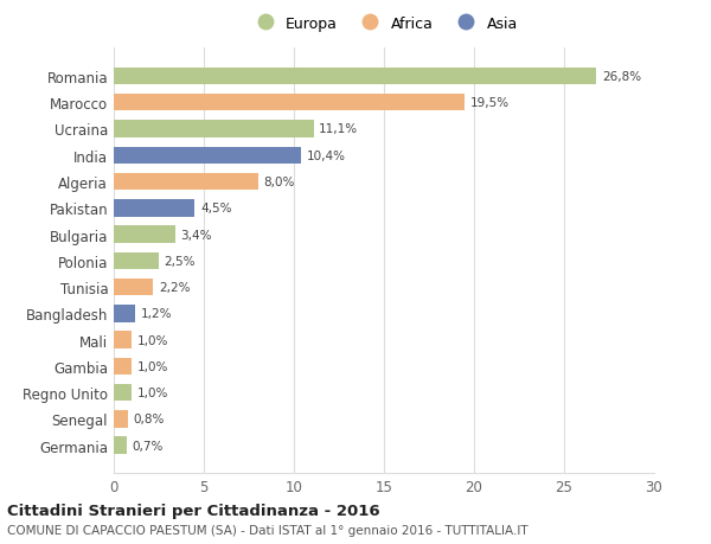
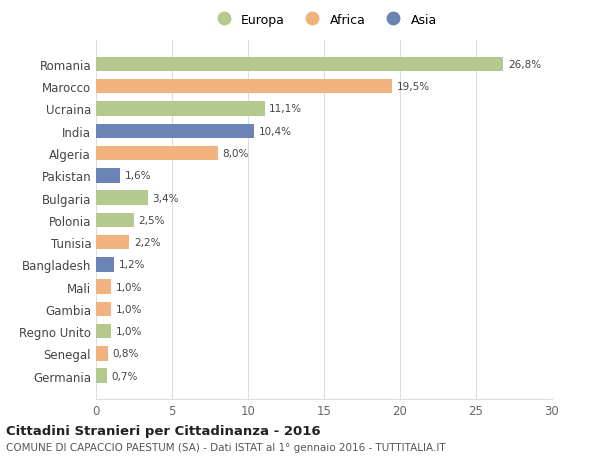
Pakistan: 4,5% -> 1,6%
